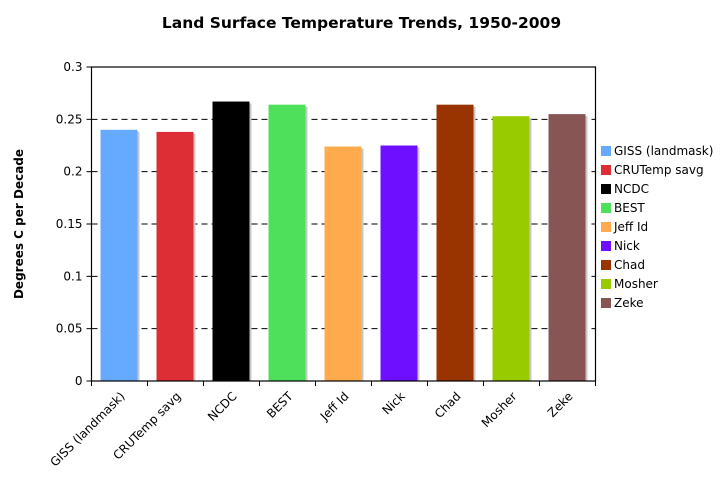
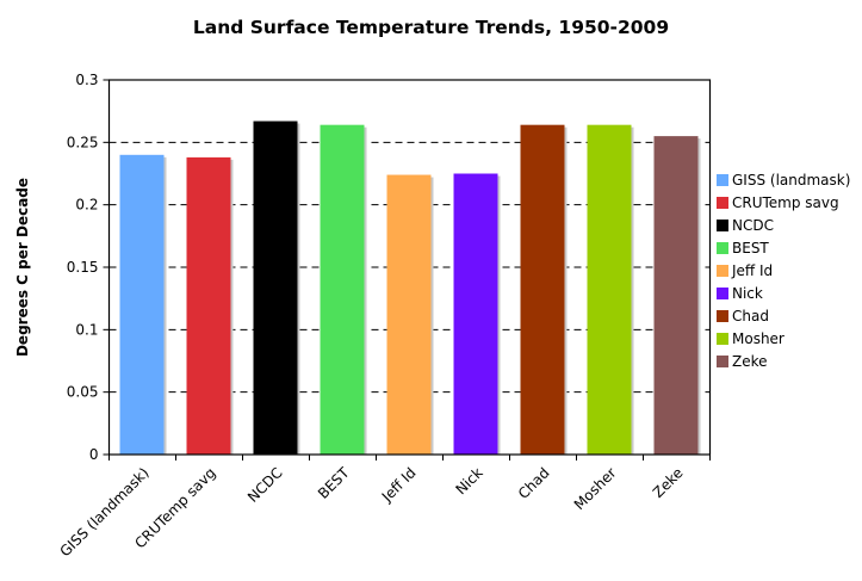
Mosher: 0.253 -> 0.264
